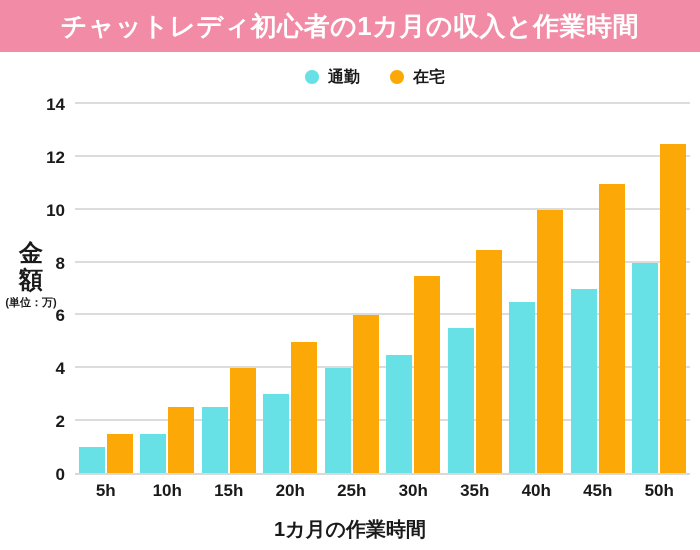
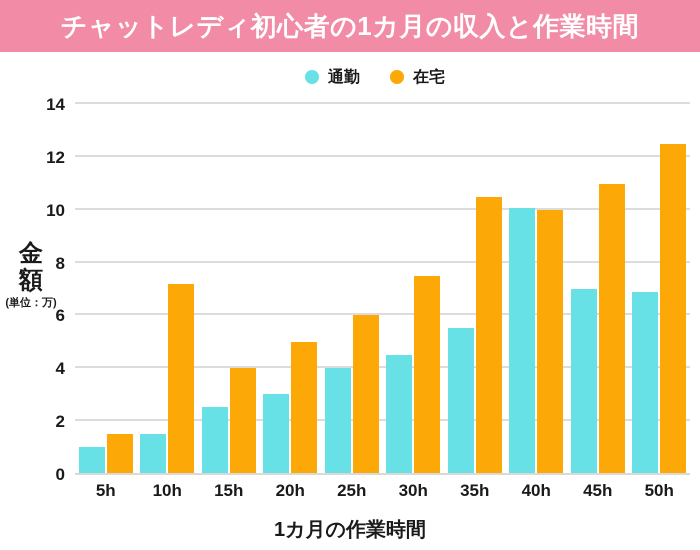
在宅/10h: 2.5 -> 7.2
在宅/35h: 8.5 -> 10.5
通勤/40h: 6.5 -> 10.1
通勤/50h: 8.0 -> 6.9
